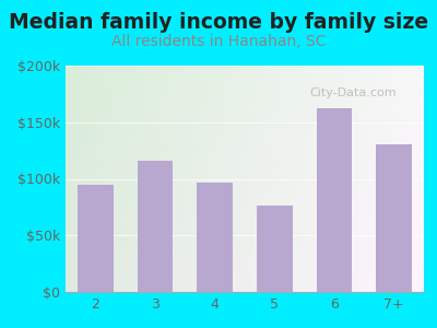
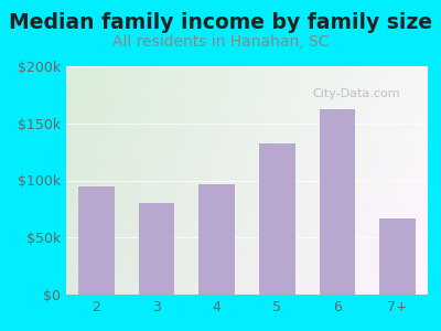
3: $116k -> $80k
5: $76k -> $132k
7+: $130k -> $67k
